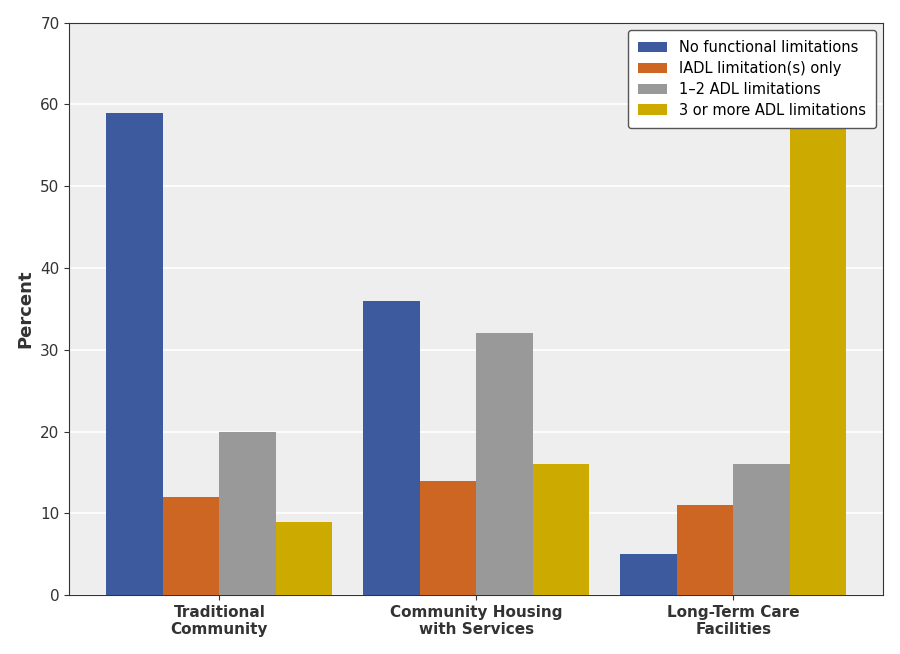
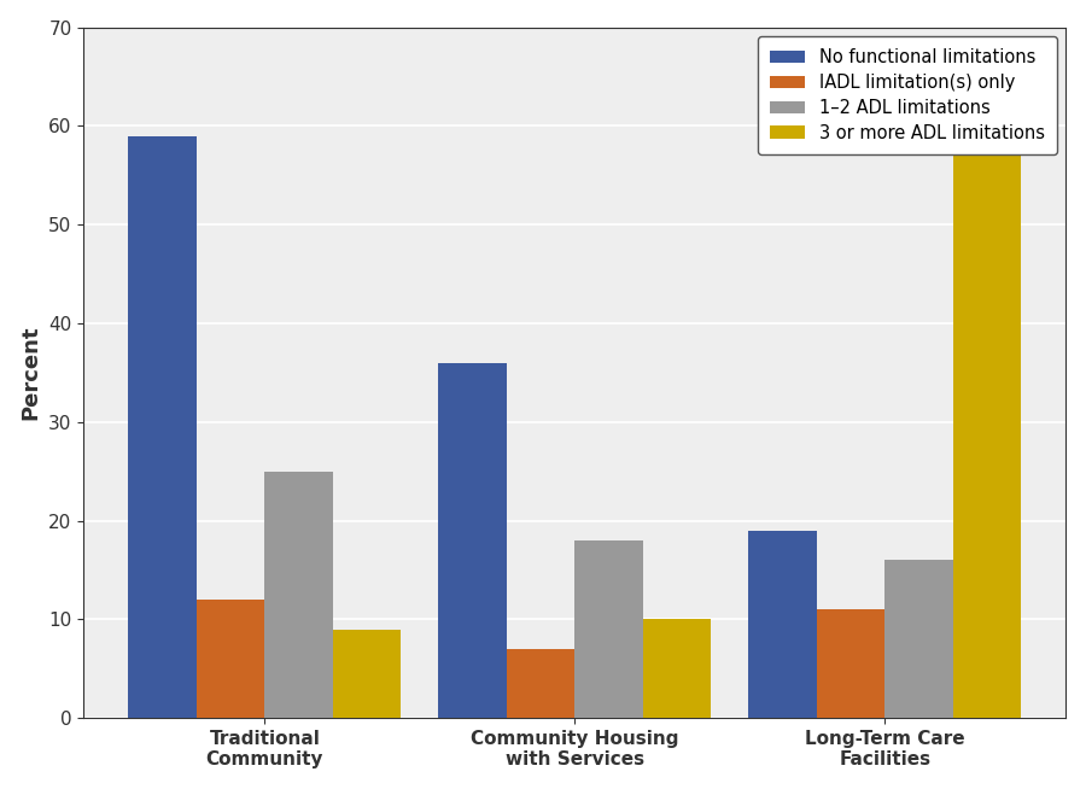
1–2 ADL limitations/Traditional Community: 20 -> 25
IADL limitation(s) only/Community Housing with Services: 14 -> 7
1–2 ADL limitations/Community Housing with Services: 32 -> 18
3 or more ADL limitations/Community Housing with Services: 16 -> 10
No functional limitations/Long-Term Care Facilities: 5 -> 19
